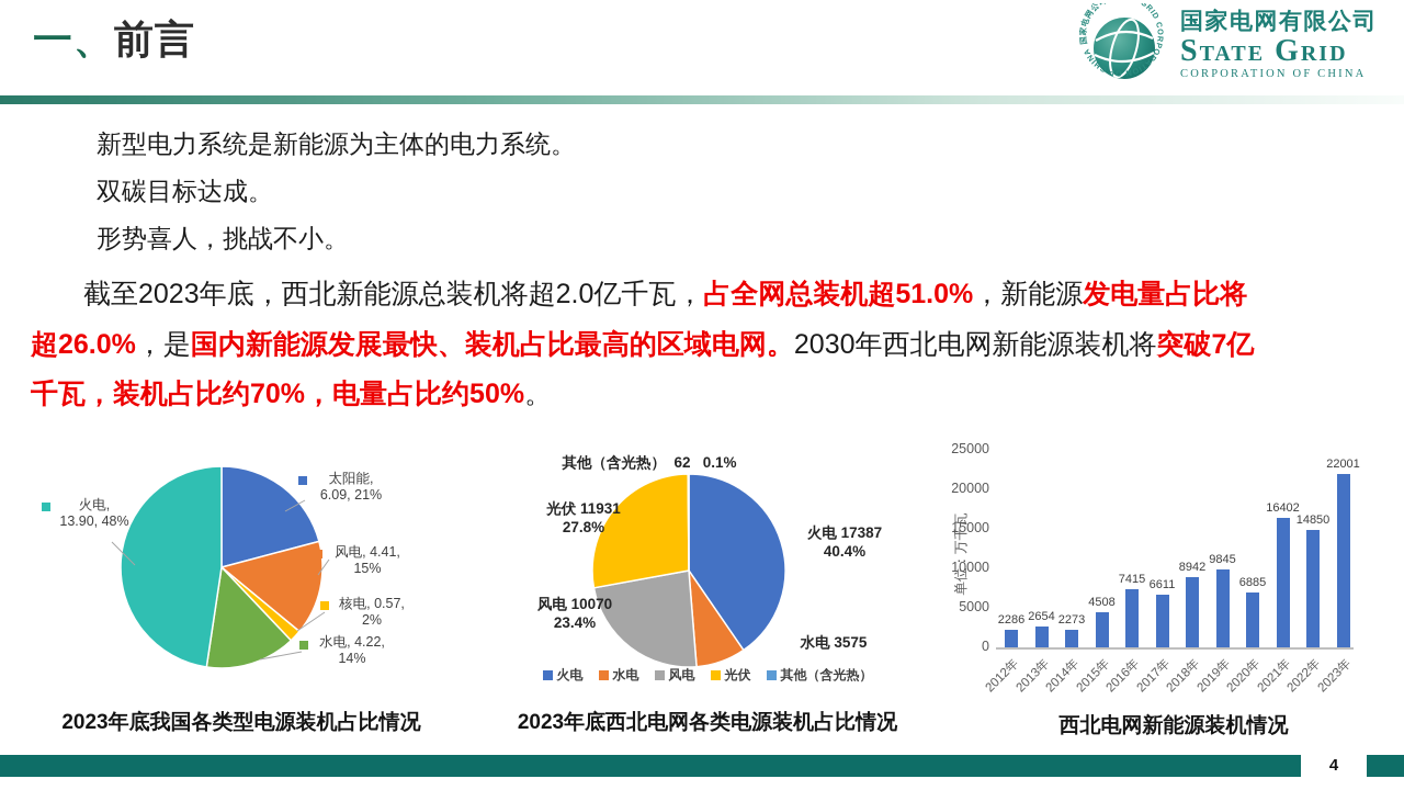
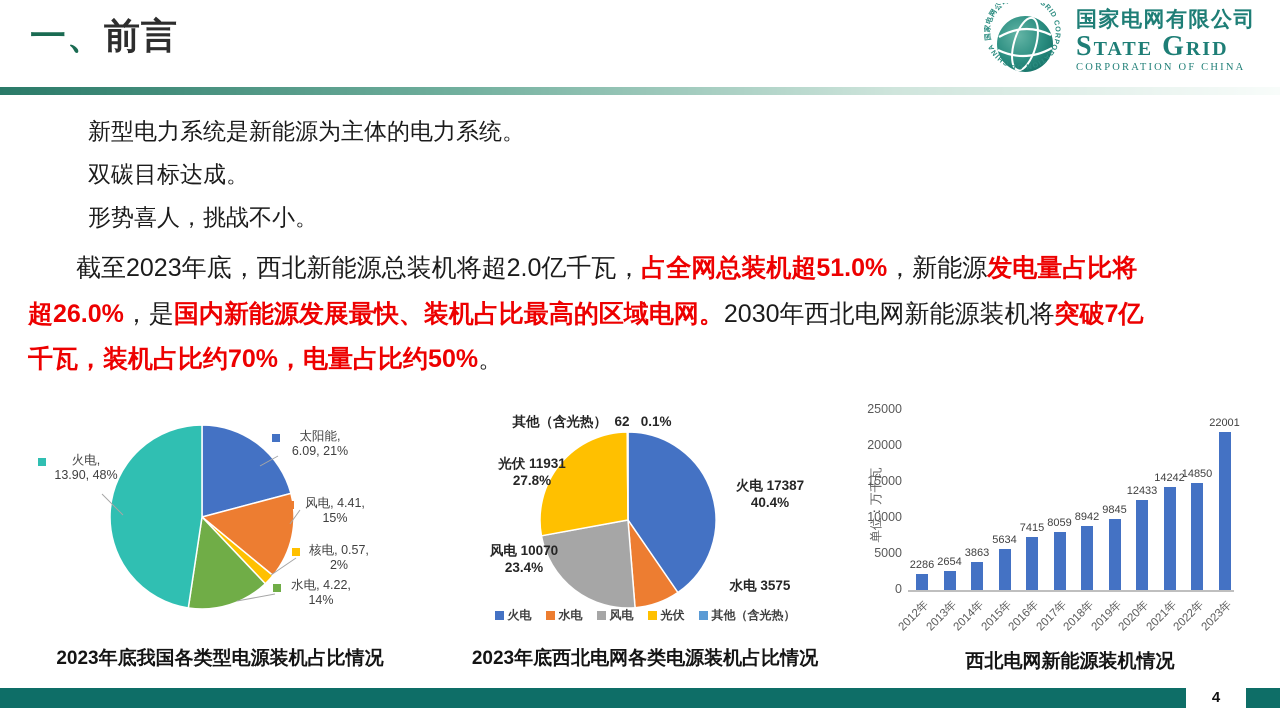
西北电网新能源装机情况/2014年: 2273 -> 3863
西北电网新能源装机情况/2015年: 4508 -> 5634
西北电网新能源装机情况/2017年: 6611 -> 8059
西北电网新能源装机情况/2020年: 6885 -> 12433
西北电网新能源装机情况/2021年: 16402 -> 14242
